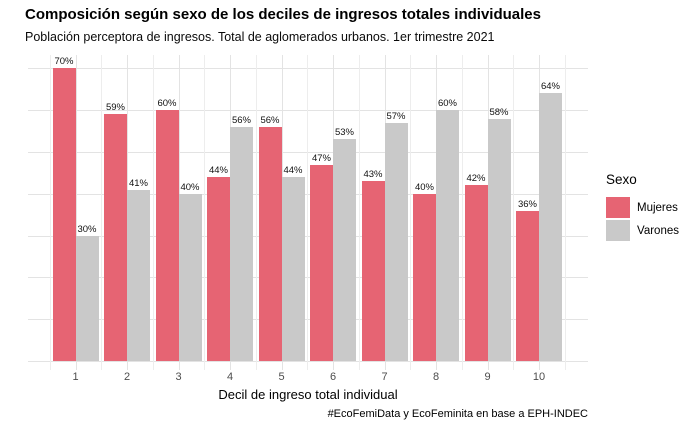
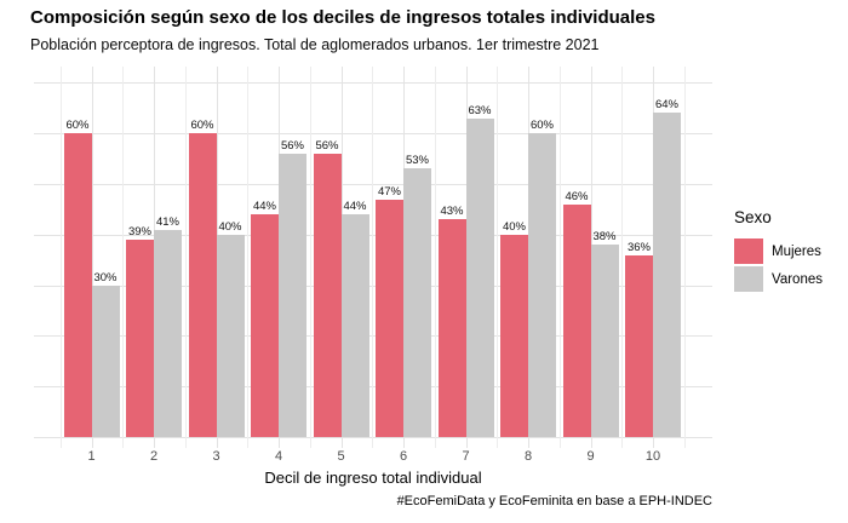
Mujeres/1: 70% -> 60%
Mujeres/2: 59% -> 39%
Varones/7: 57% -> 63%
Mujeres/9: 42% -> 46%
Varones/9: 58% -> 38%
